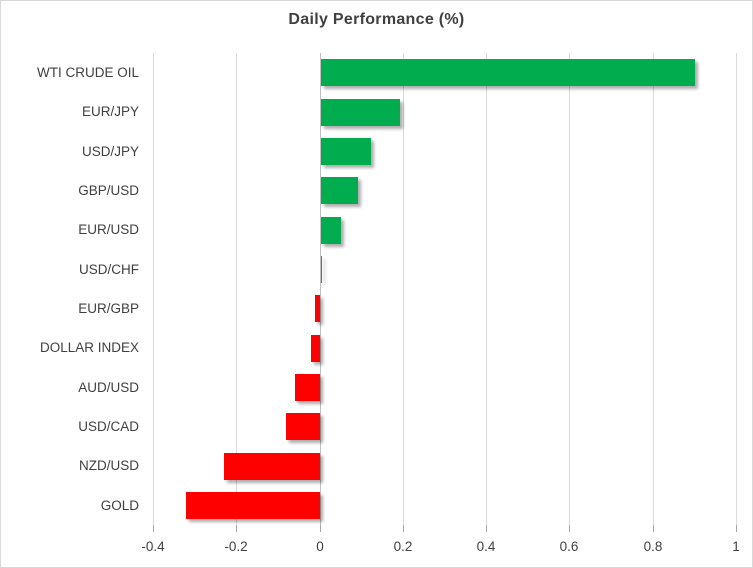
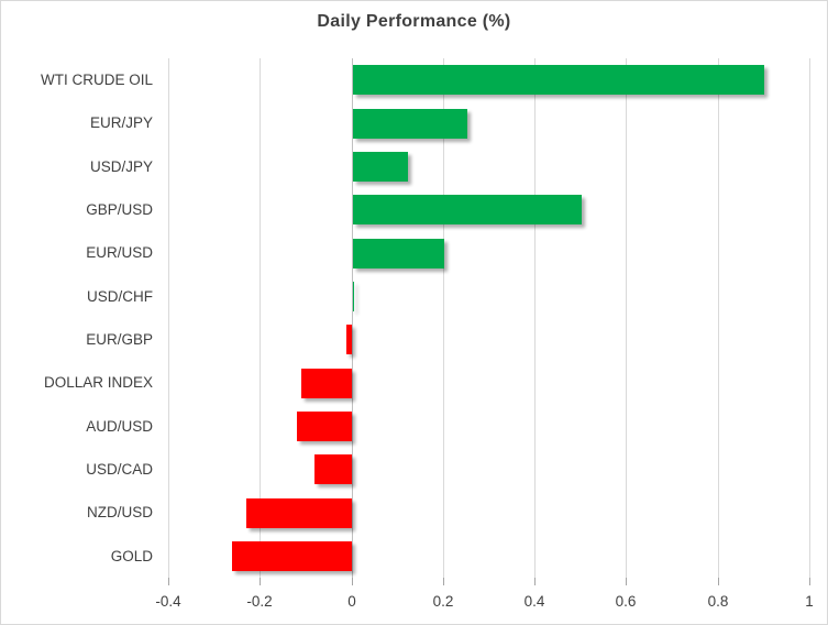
EUR/JPY: 0.19 -> 0.25
GBP/USD: 0.09 -> 0.50
EUR/USD: 0.05 -> 0.20
DOLLAR INDEX: -0.02 -> -0.11
AUD/USD: -0.06 -> -0.12
GOLD: -0.32 -> -0.26
